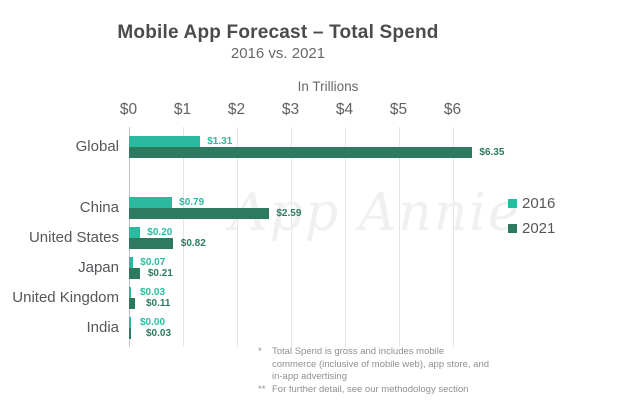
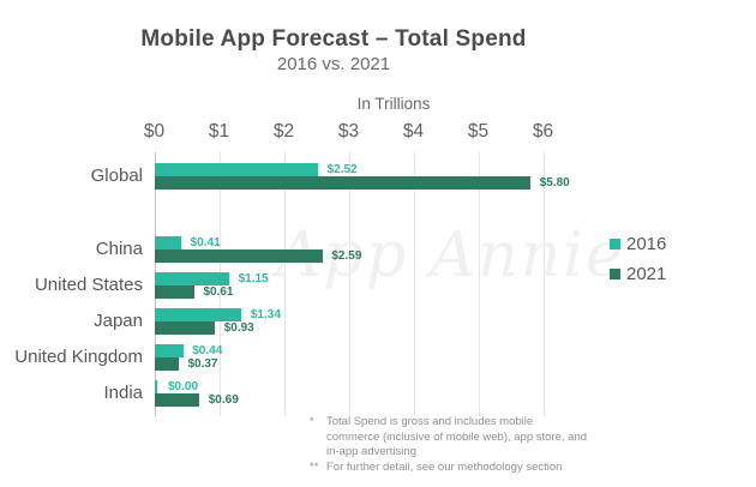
2016/Global: $1.31 -> $2.52
2021/Global: $6.35 -> $5.80
2016/China: $0.79 -> $0.41
2016/United States: $0.20 -> $1.15
2021/United States: $0.82 -> $0.61
2016/Japan: $0.07 -> $1.34
2021/Japan: $0.21 -> $0.93
2016/United Kingdom: $0.03 -> $0.44
2021/United Kingdom: $0.11 -> $0.37
2021/India: $0.03 -> $0.69
